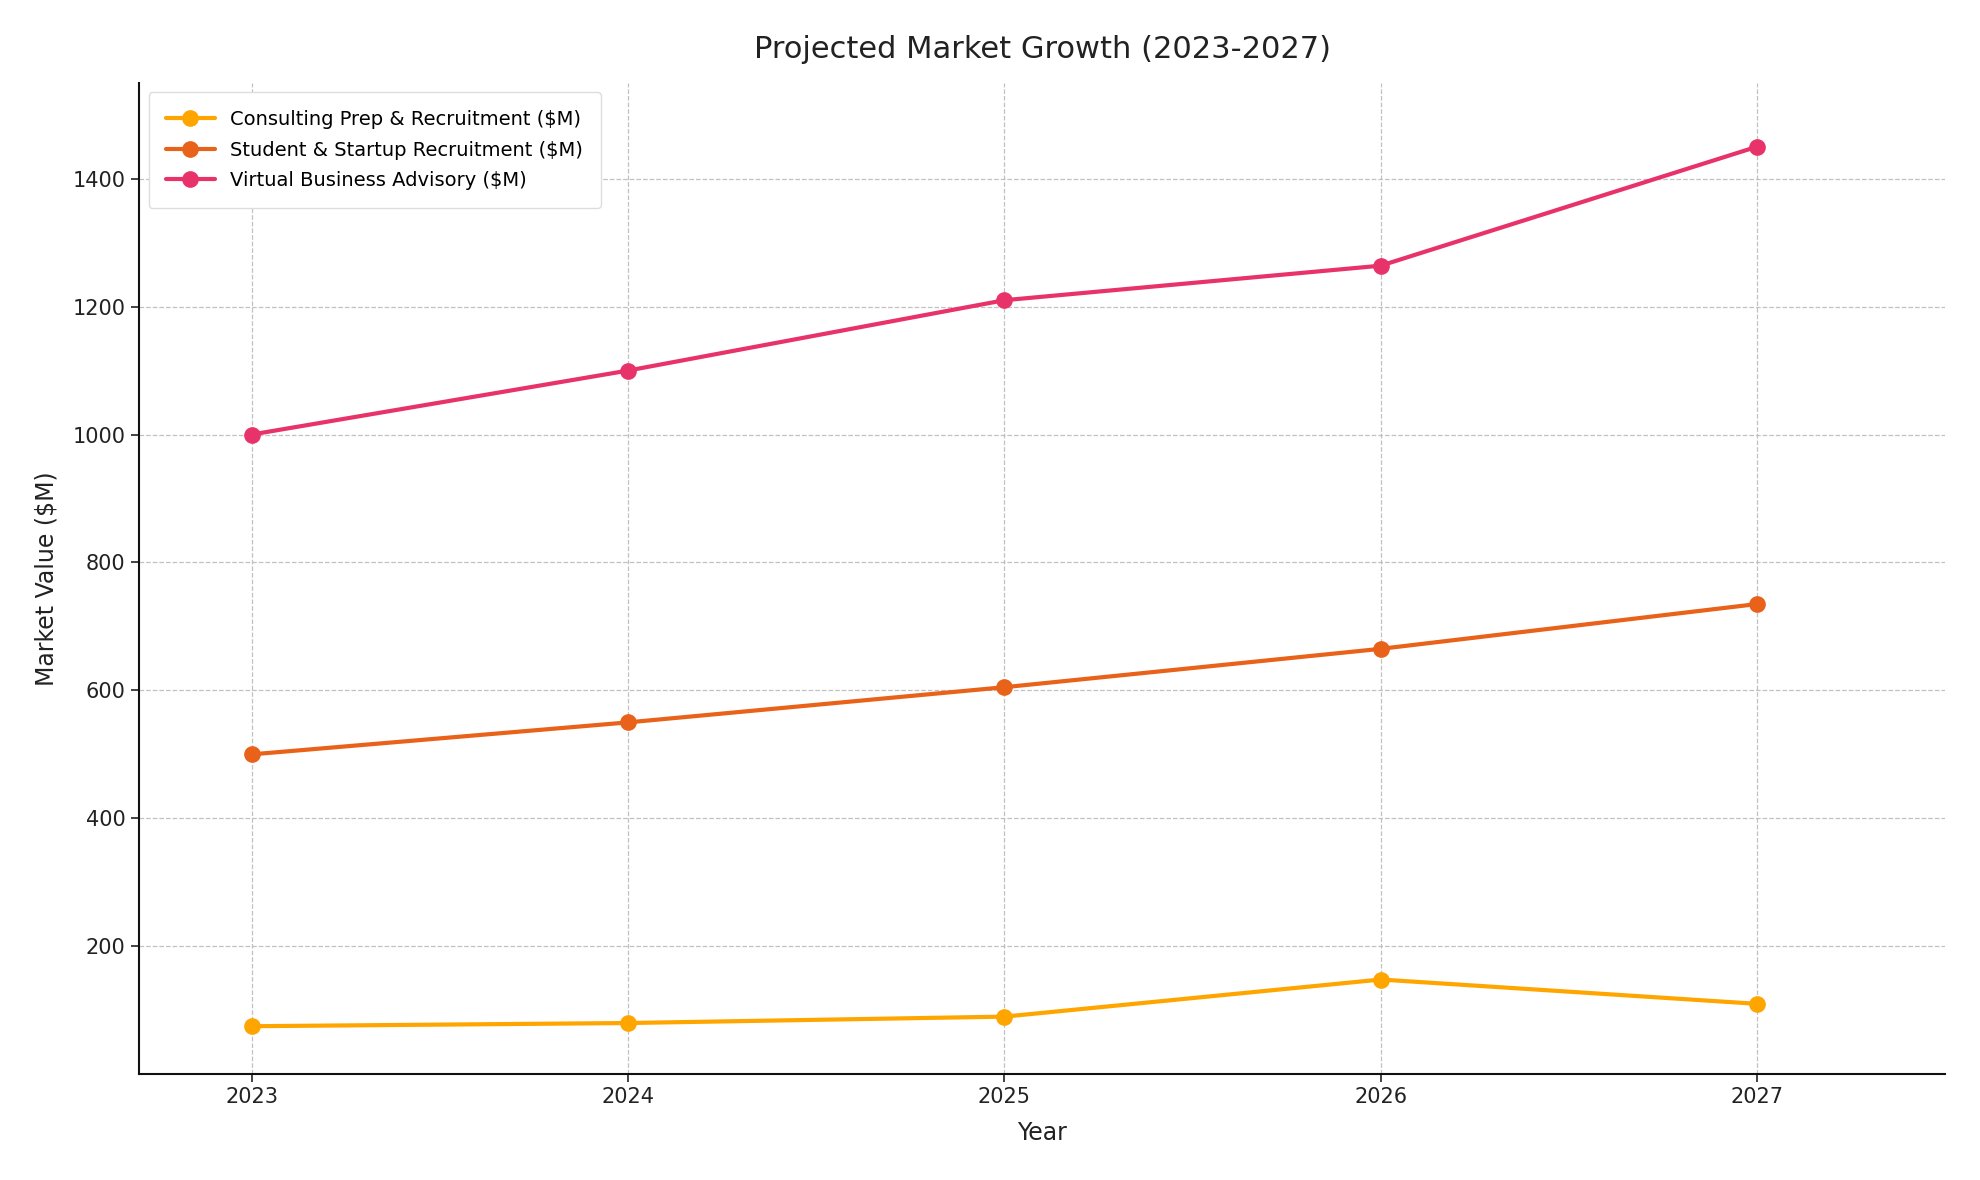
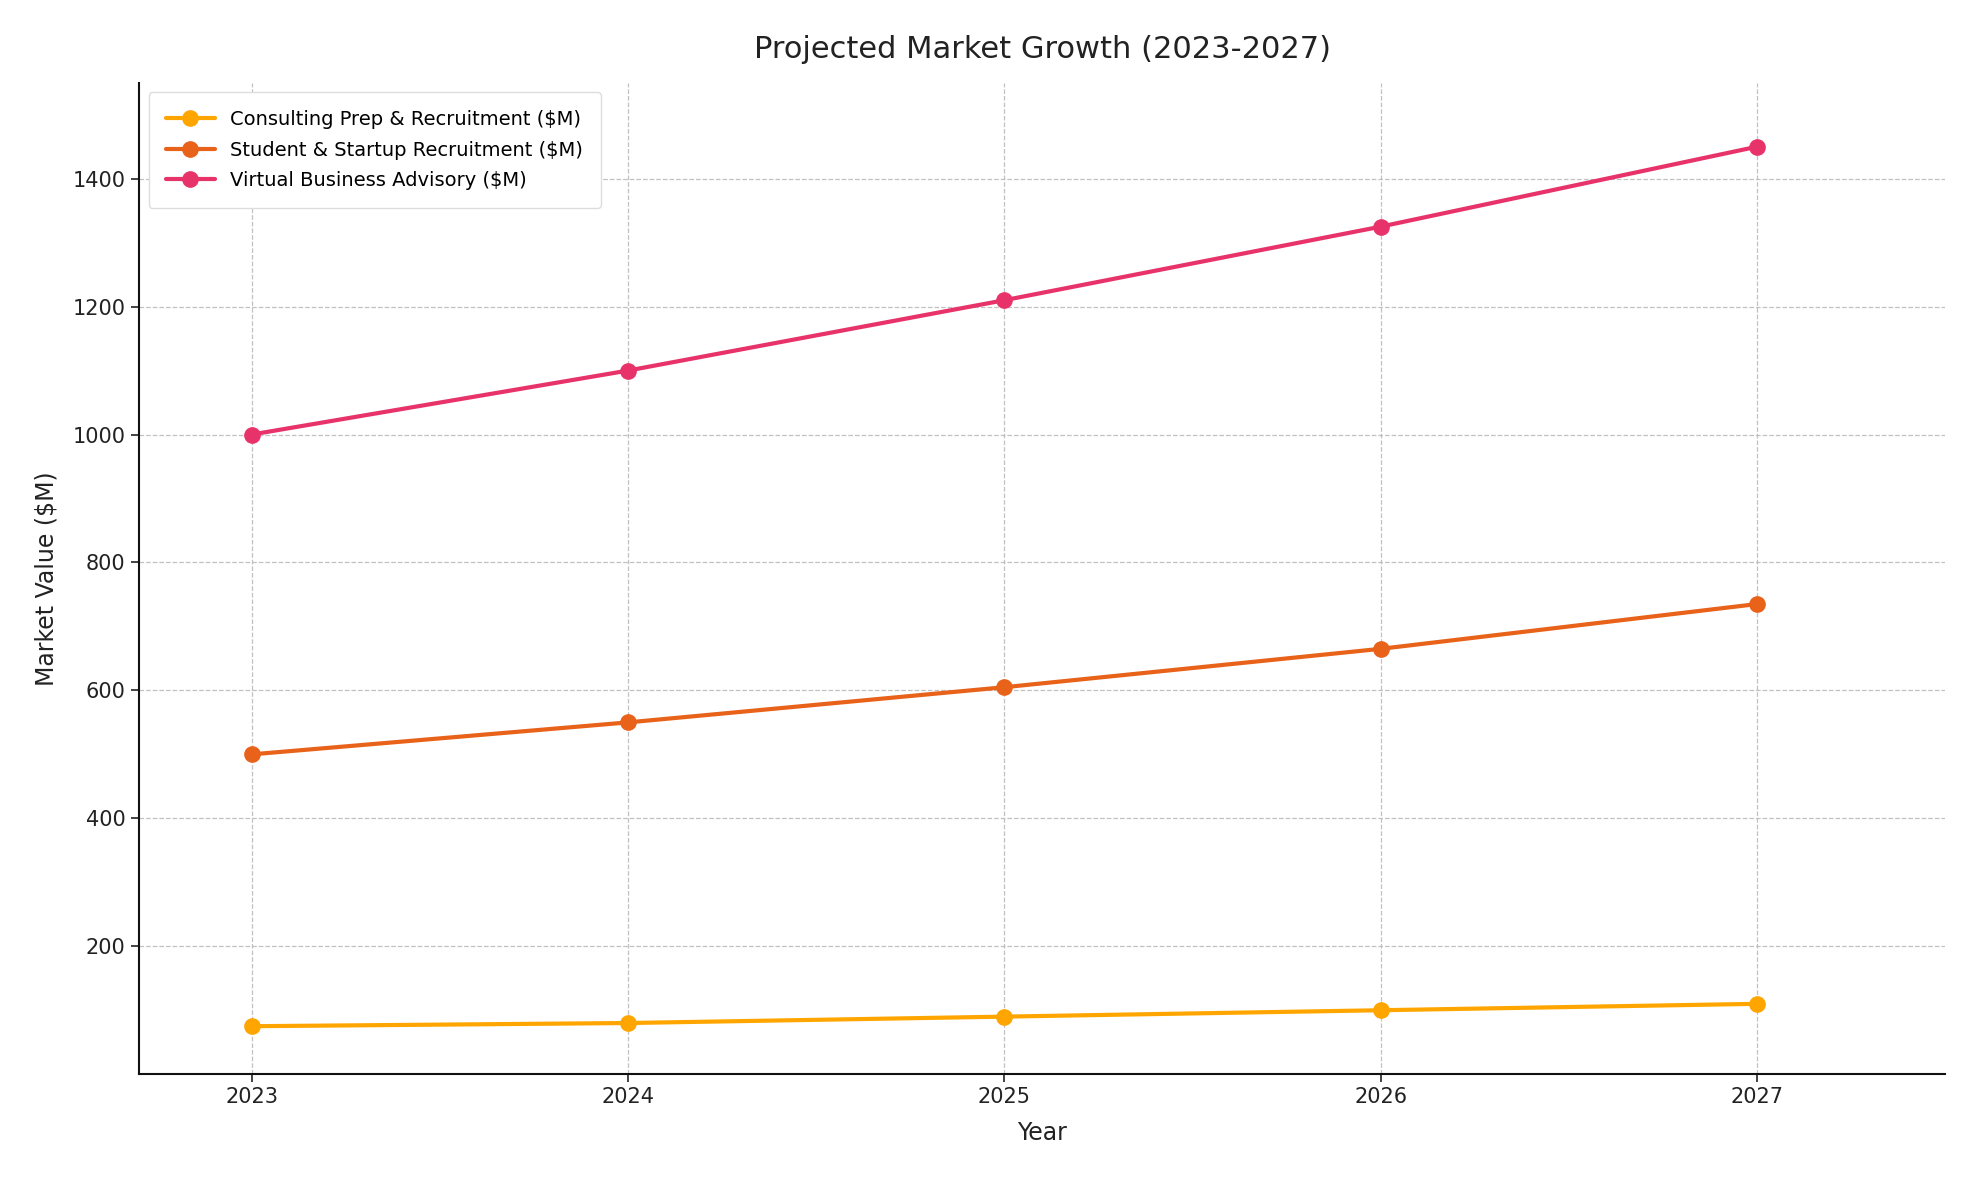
Consulting Prep & Recruitment ($M)/2026: 148 -> 100
Virtual Business Advisory ($M)/2026: 1264 -> 1325
